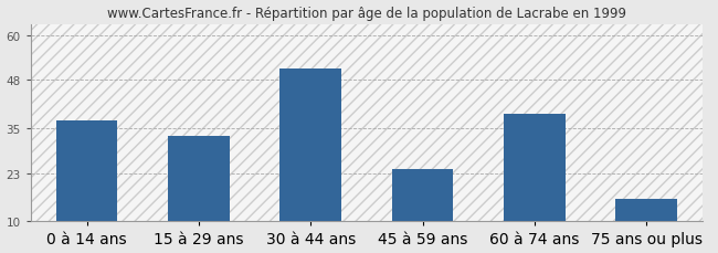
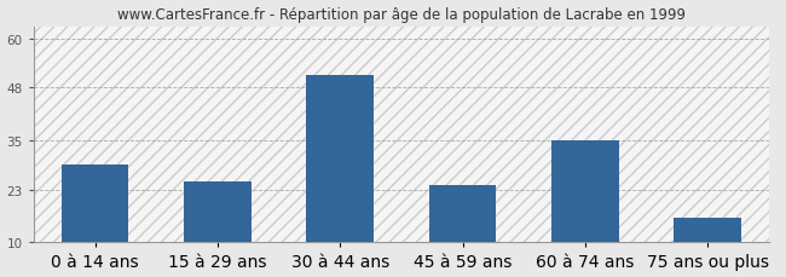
0 à 14 ans: 37 -> 29
15 à 29 ans: 33 -> 25
60 à 74 ans: 39 -> 35
